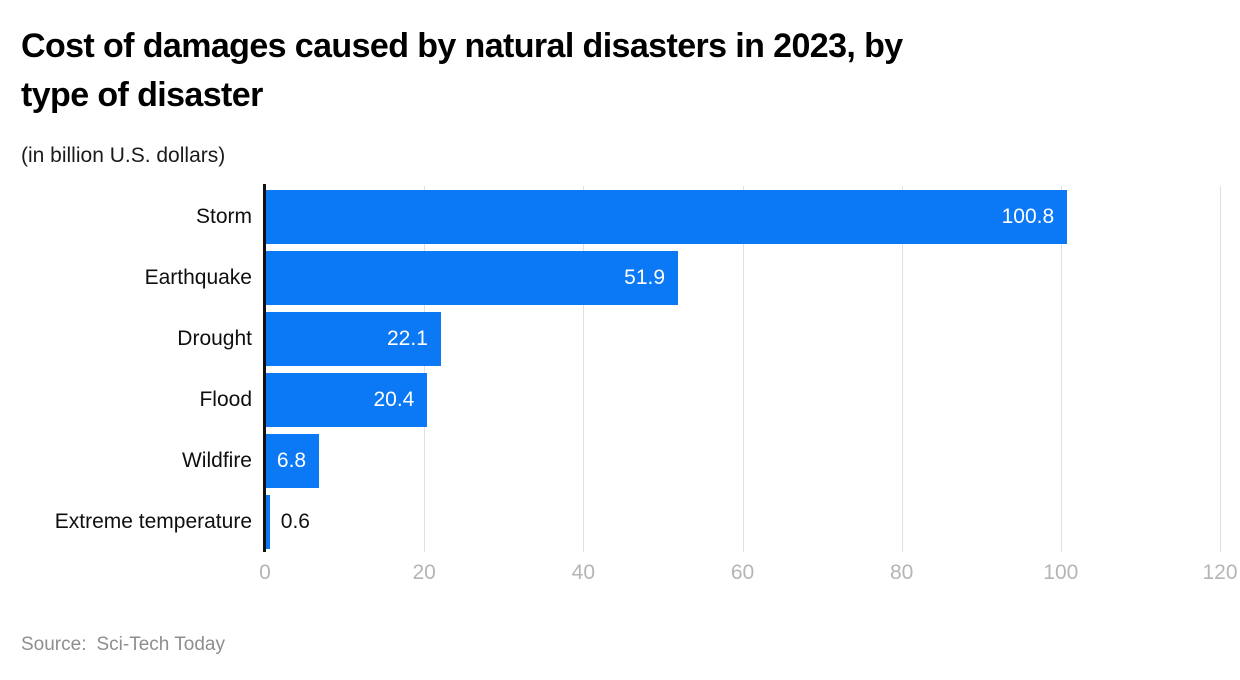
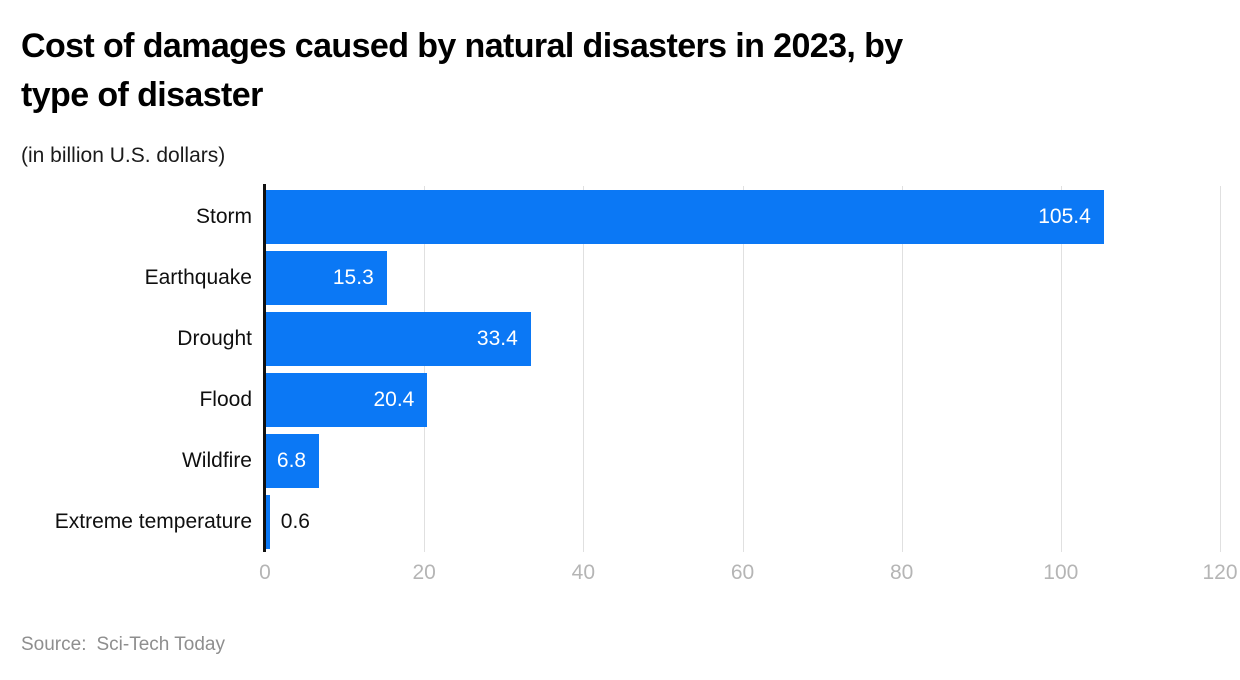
Storm: 100.8 -> 105.4
Earthquake: 51.9 -> 15.3
Drought: 22.1 -> 33.4
